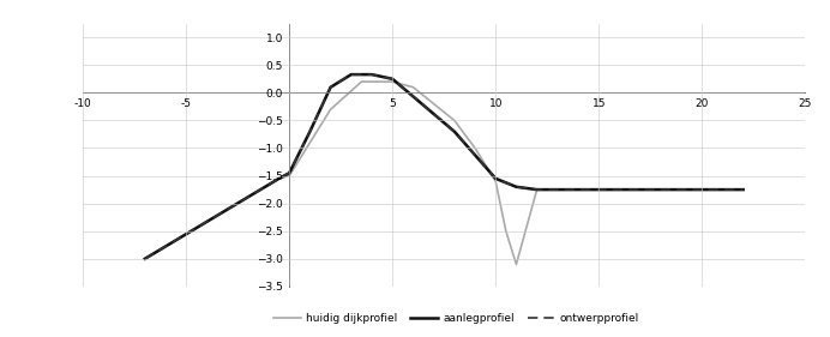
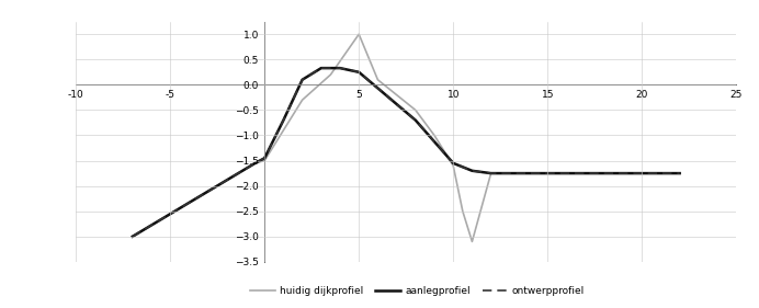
huidig dijkprofiel/5: 0.20 -> 1.00
